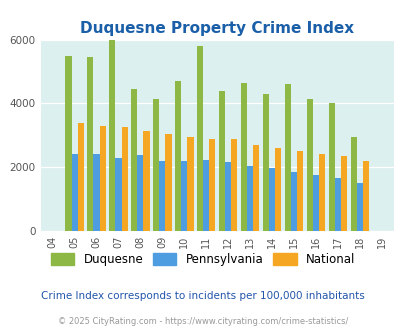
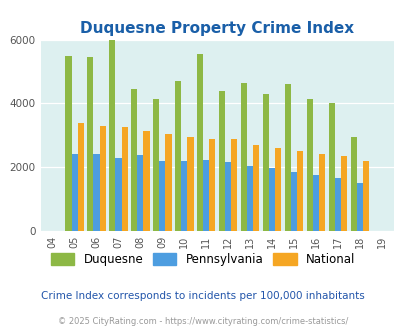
Duquesne/11: 5800 -> 5550
